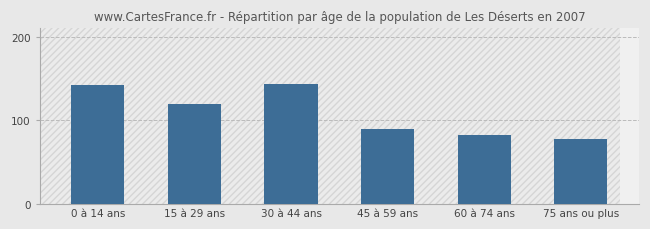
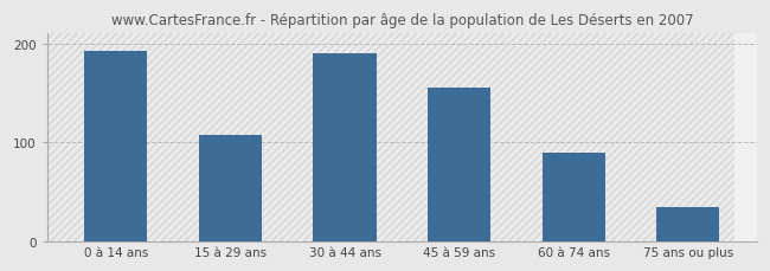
0 à 14 ans: 142 -> 192
15 à 29 ans: 120 -> 108
30 à 44 ans: 144 -> 190
45 à 59 ans: 90 -> 155
60 à 74 ans: 82 -> 90
75 ans ou plus: 78 -> 35
